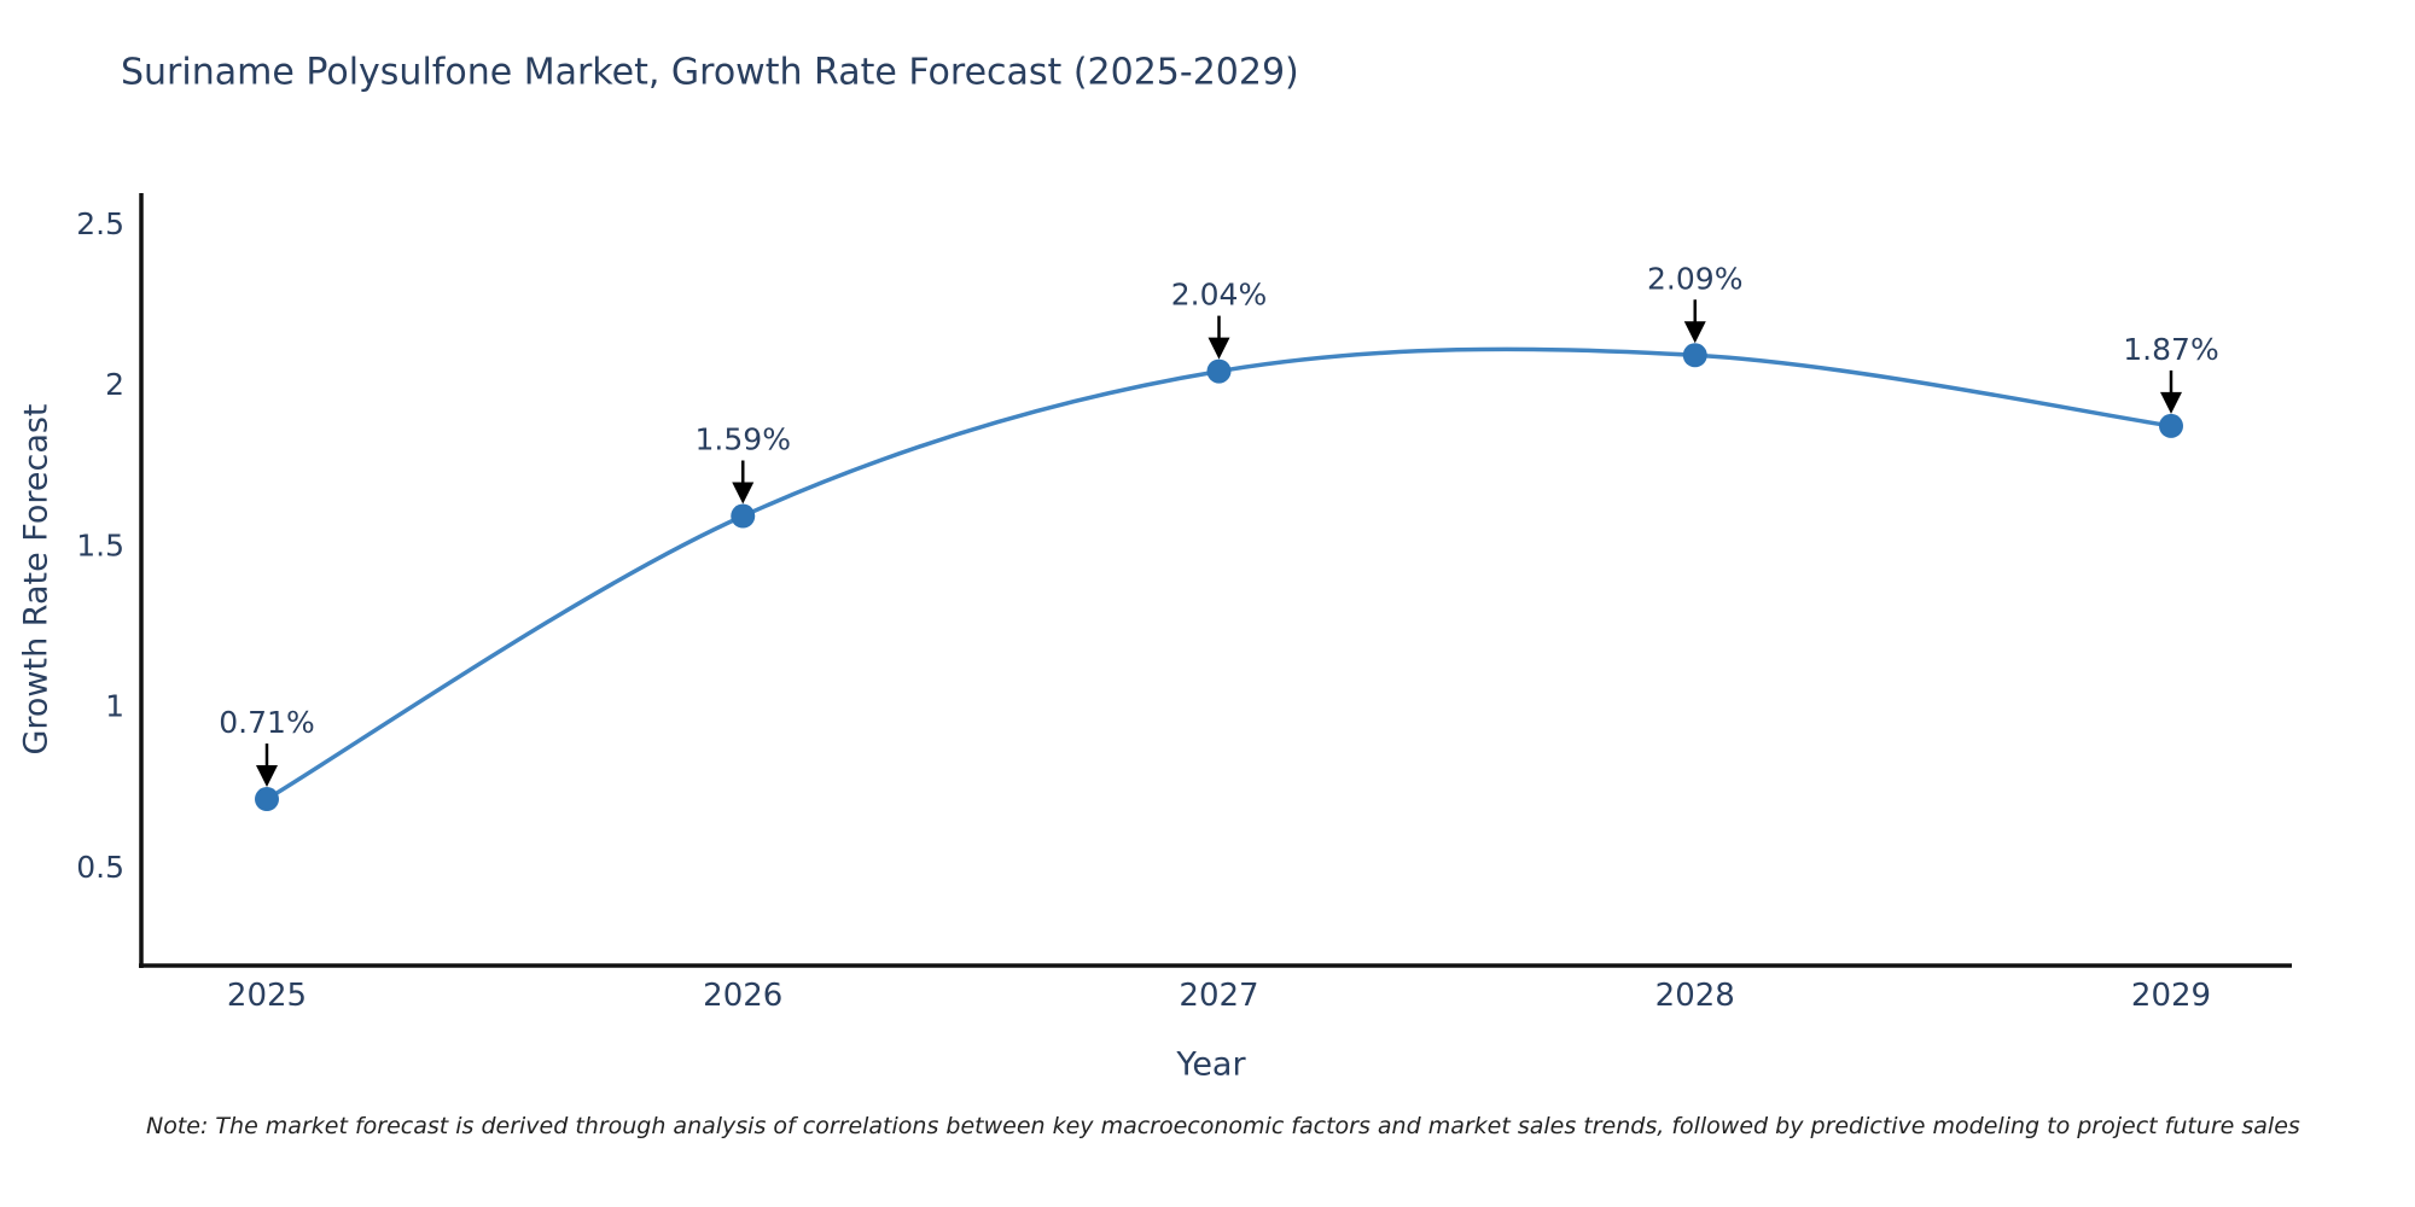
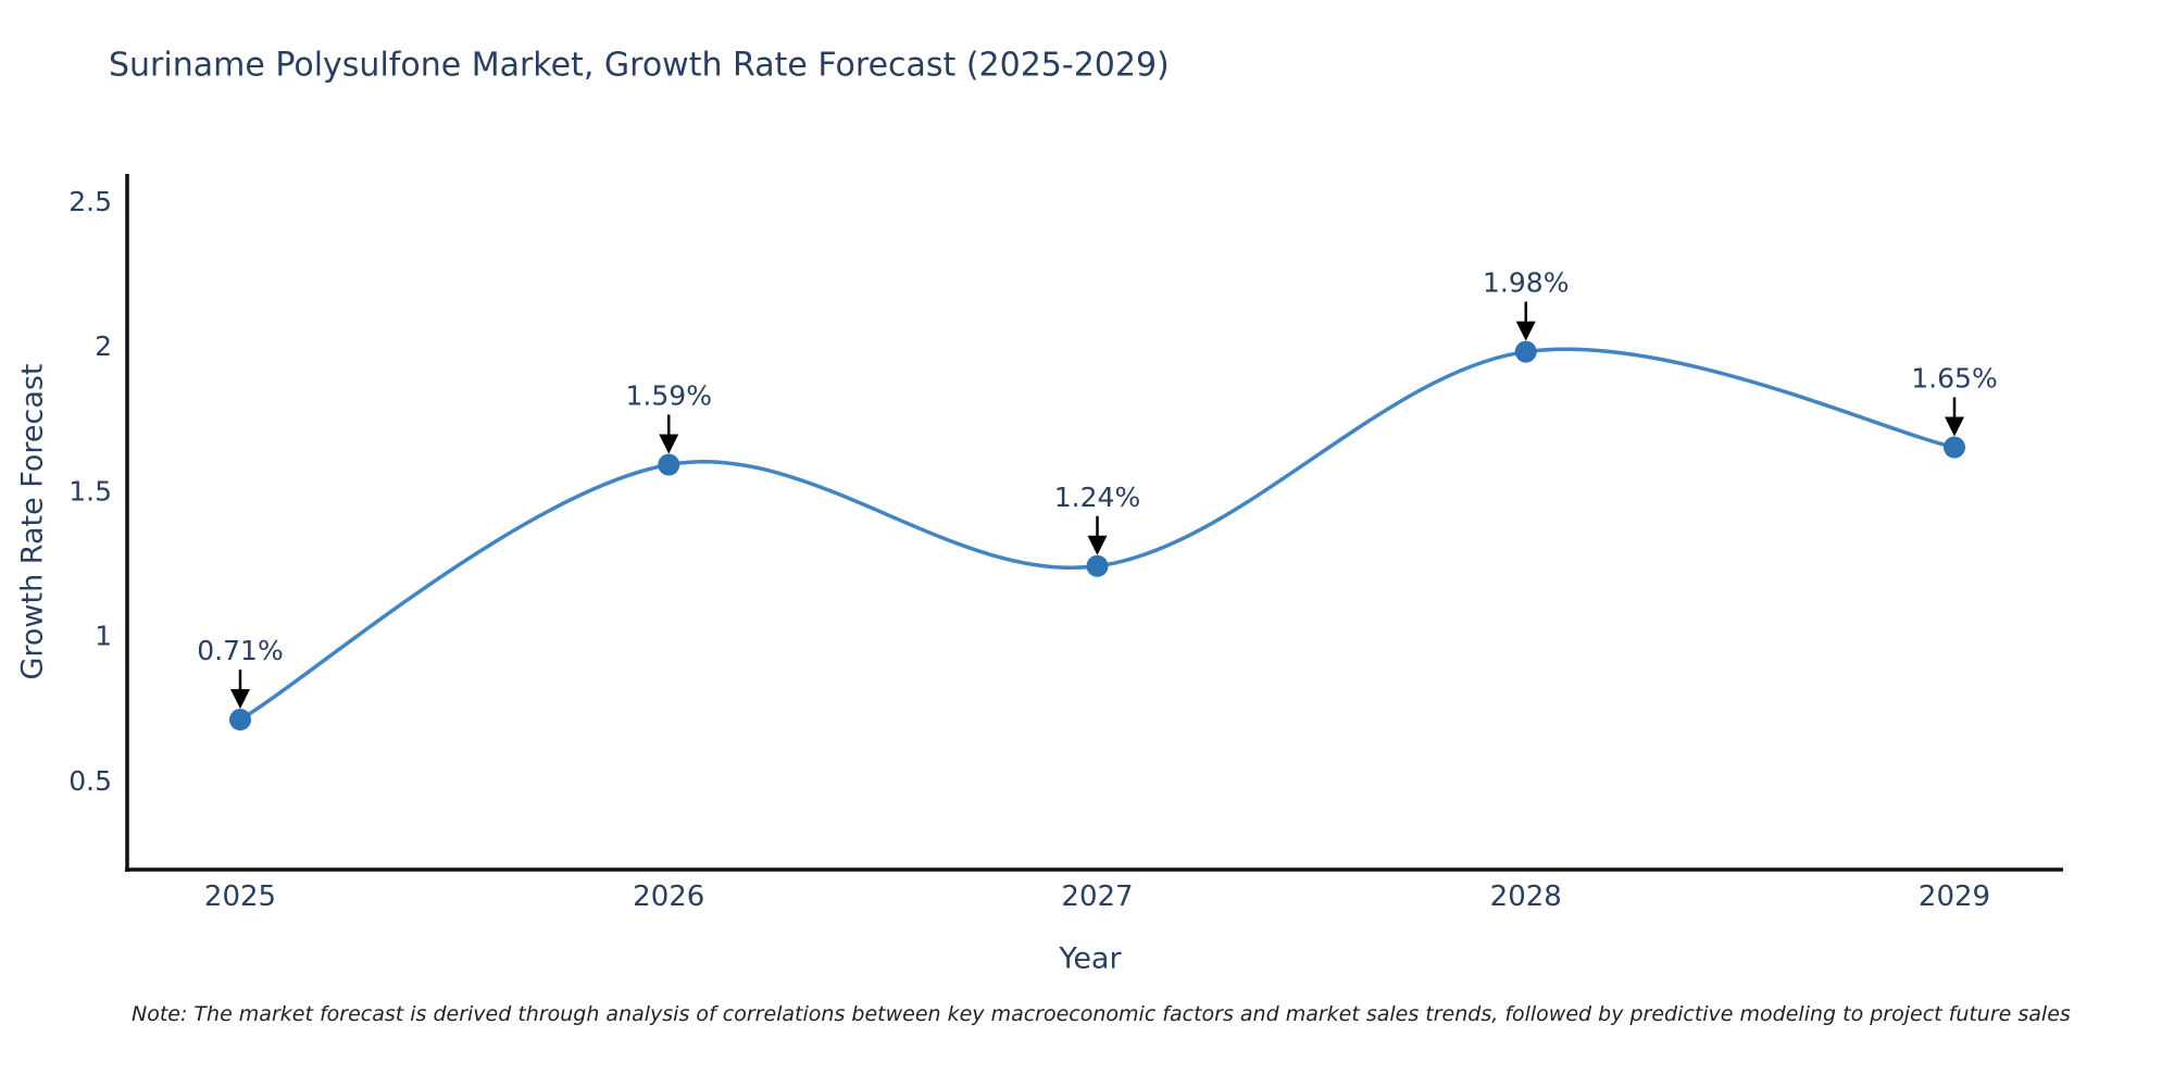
2027: 2.04% -> 1.24%
2028: 2.09% -> 1.98%
2029: 1.87% -> 1.65%
